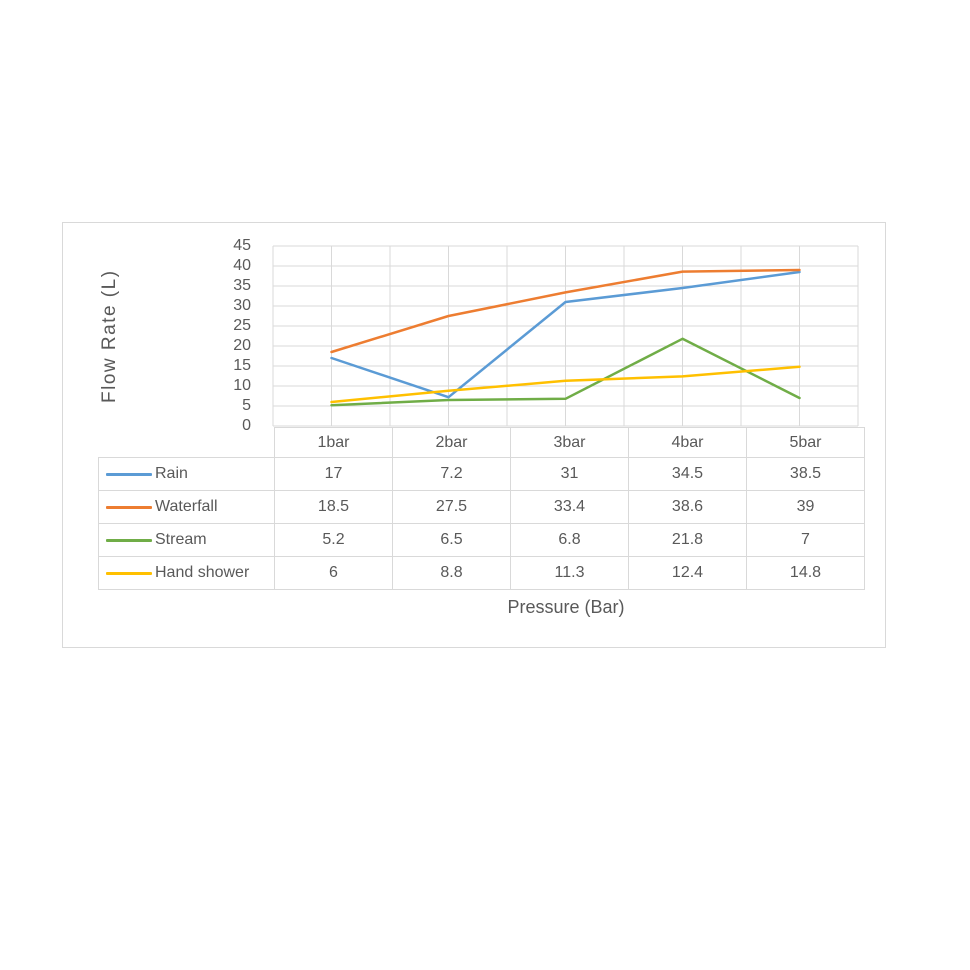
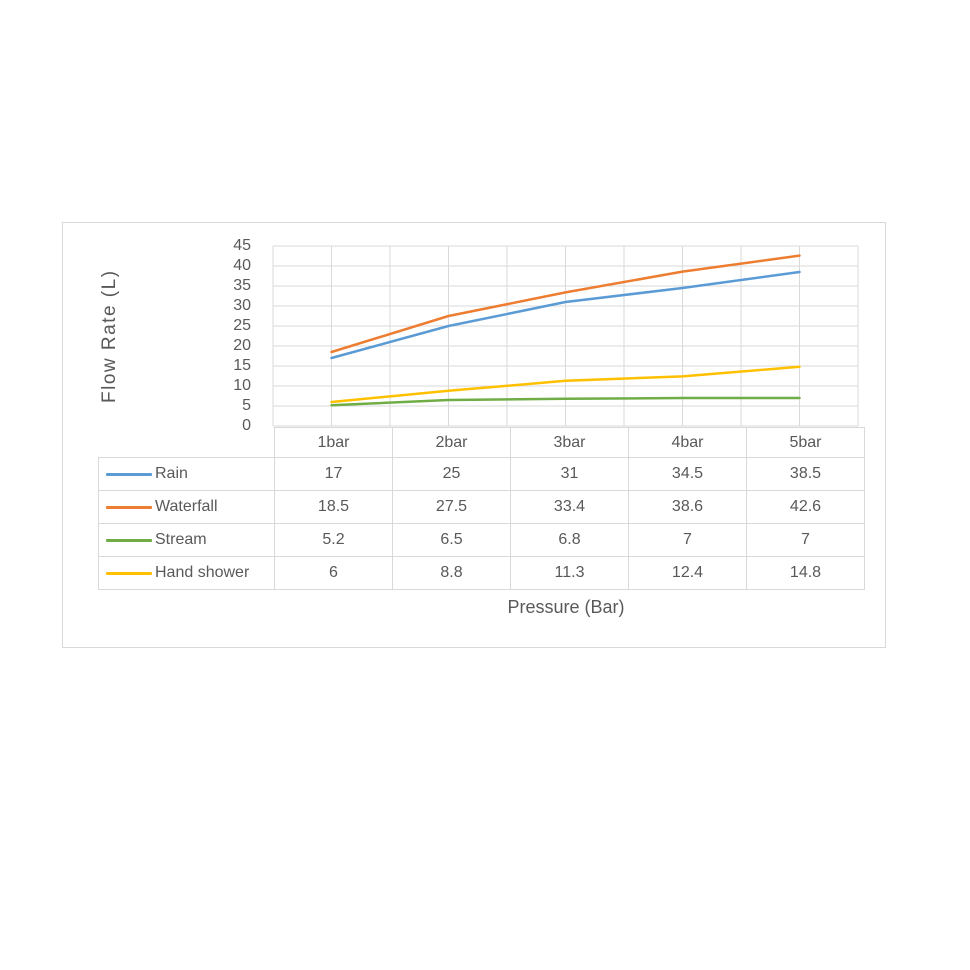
Rain/2bar: 7.2 -> 25
Stream/4bar: 21.8 -> 7
Waterfall/5bar: 39 -> 42.6
